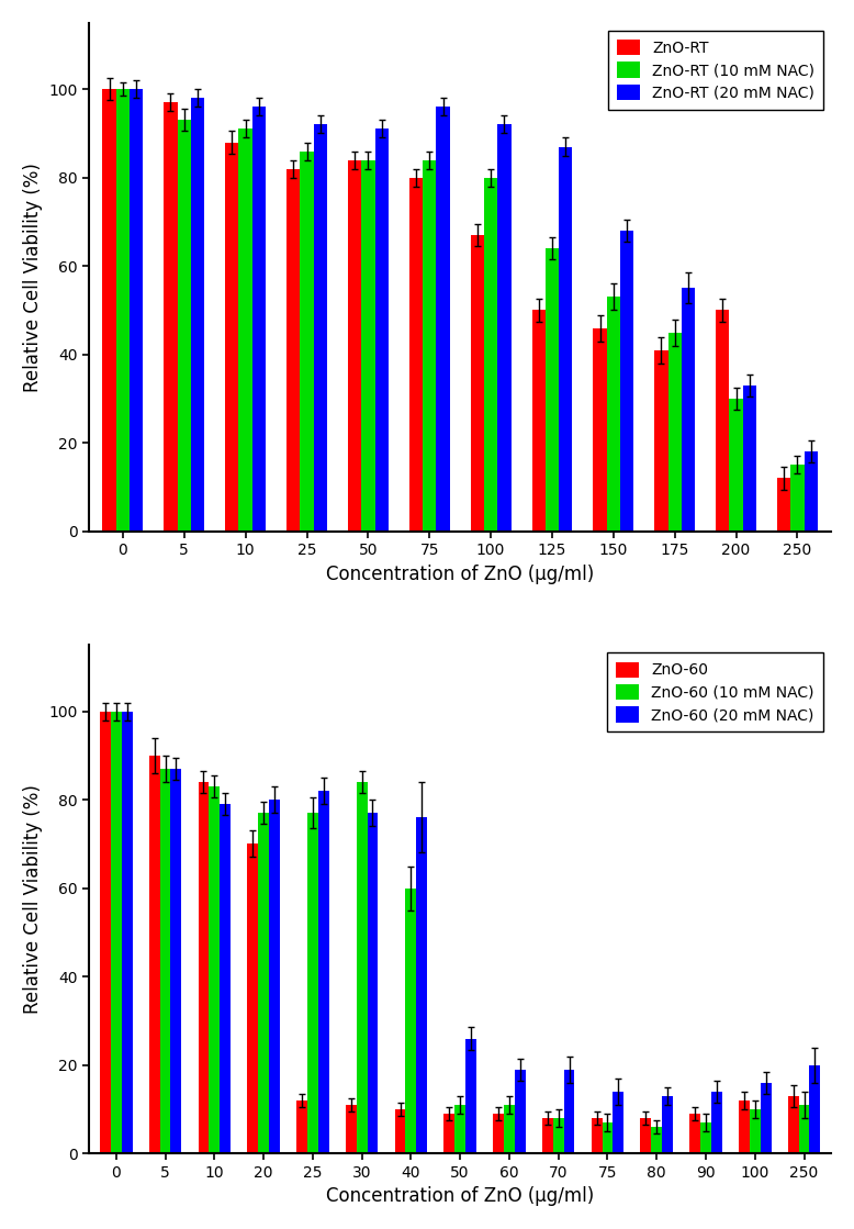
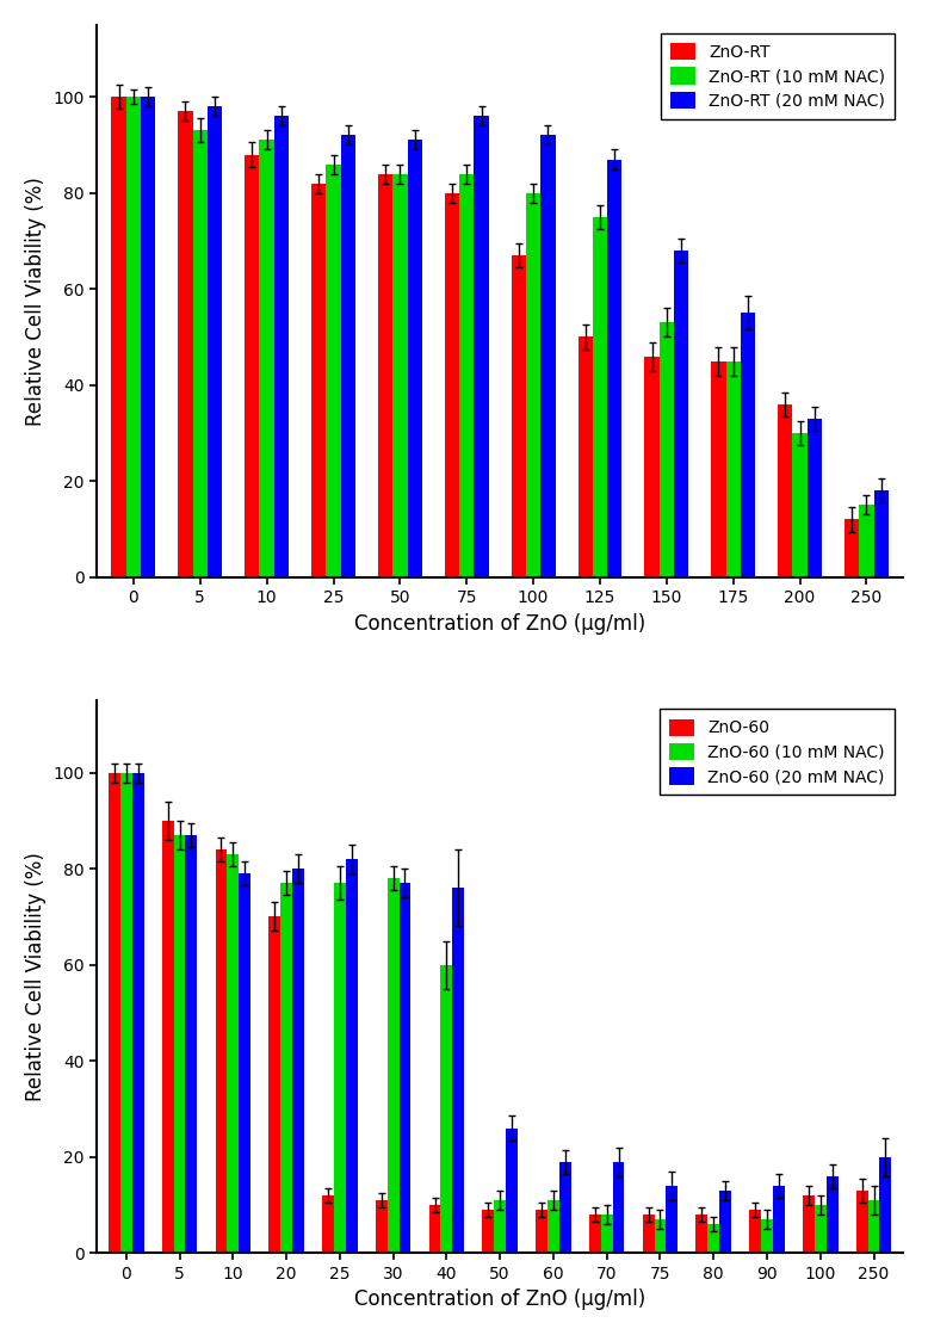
ZnO-RT (10 mM NAC)/125: 64 -> 75
ZnO-RT/175: 41 -> 45
ZnO-RT/200: 50 -> 36
ZnO-60 (10 mM NAC)/30: 84 -> 78
